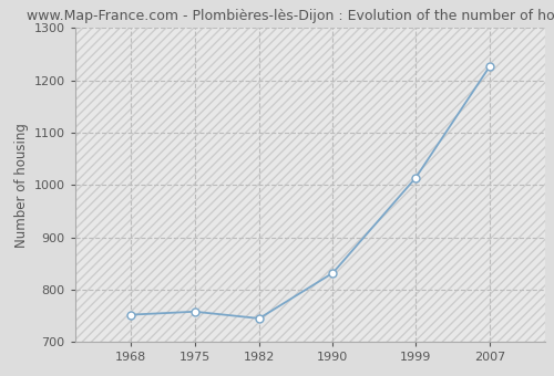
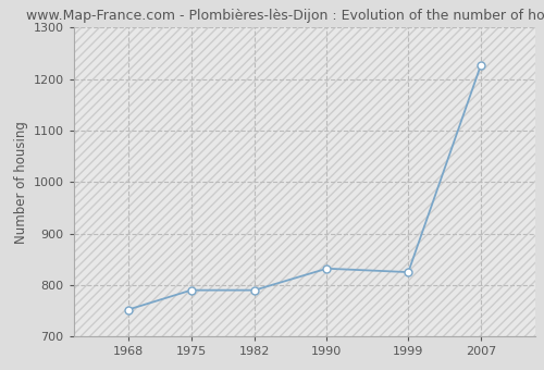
1975: 758 -> 790
1982: 745 -> 790
1999: 1014 -> 825
